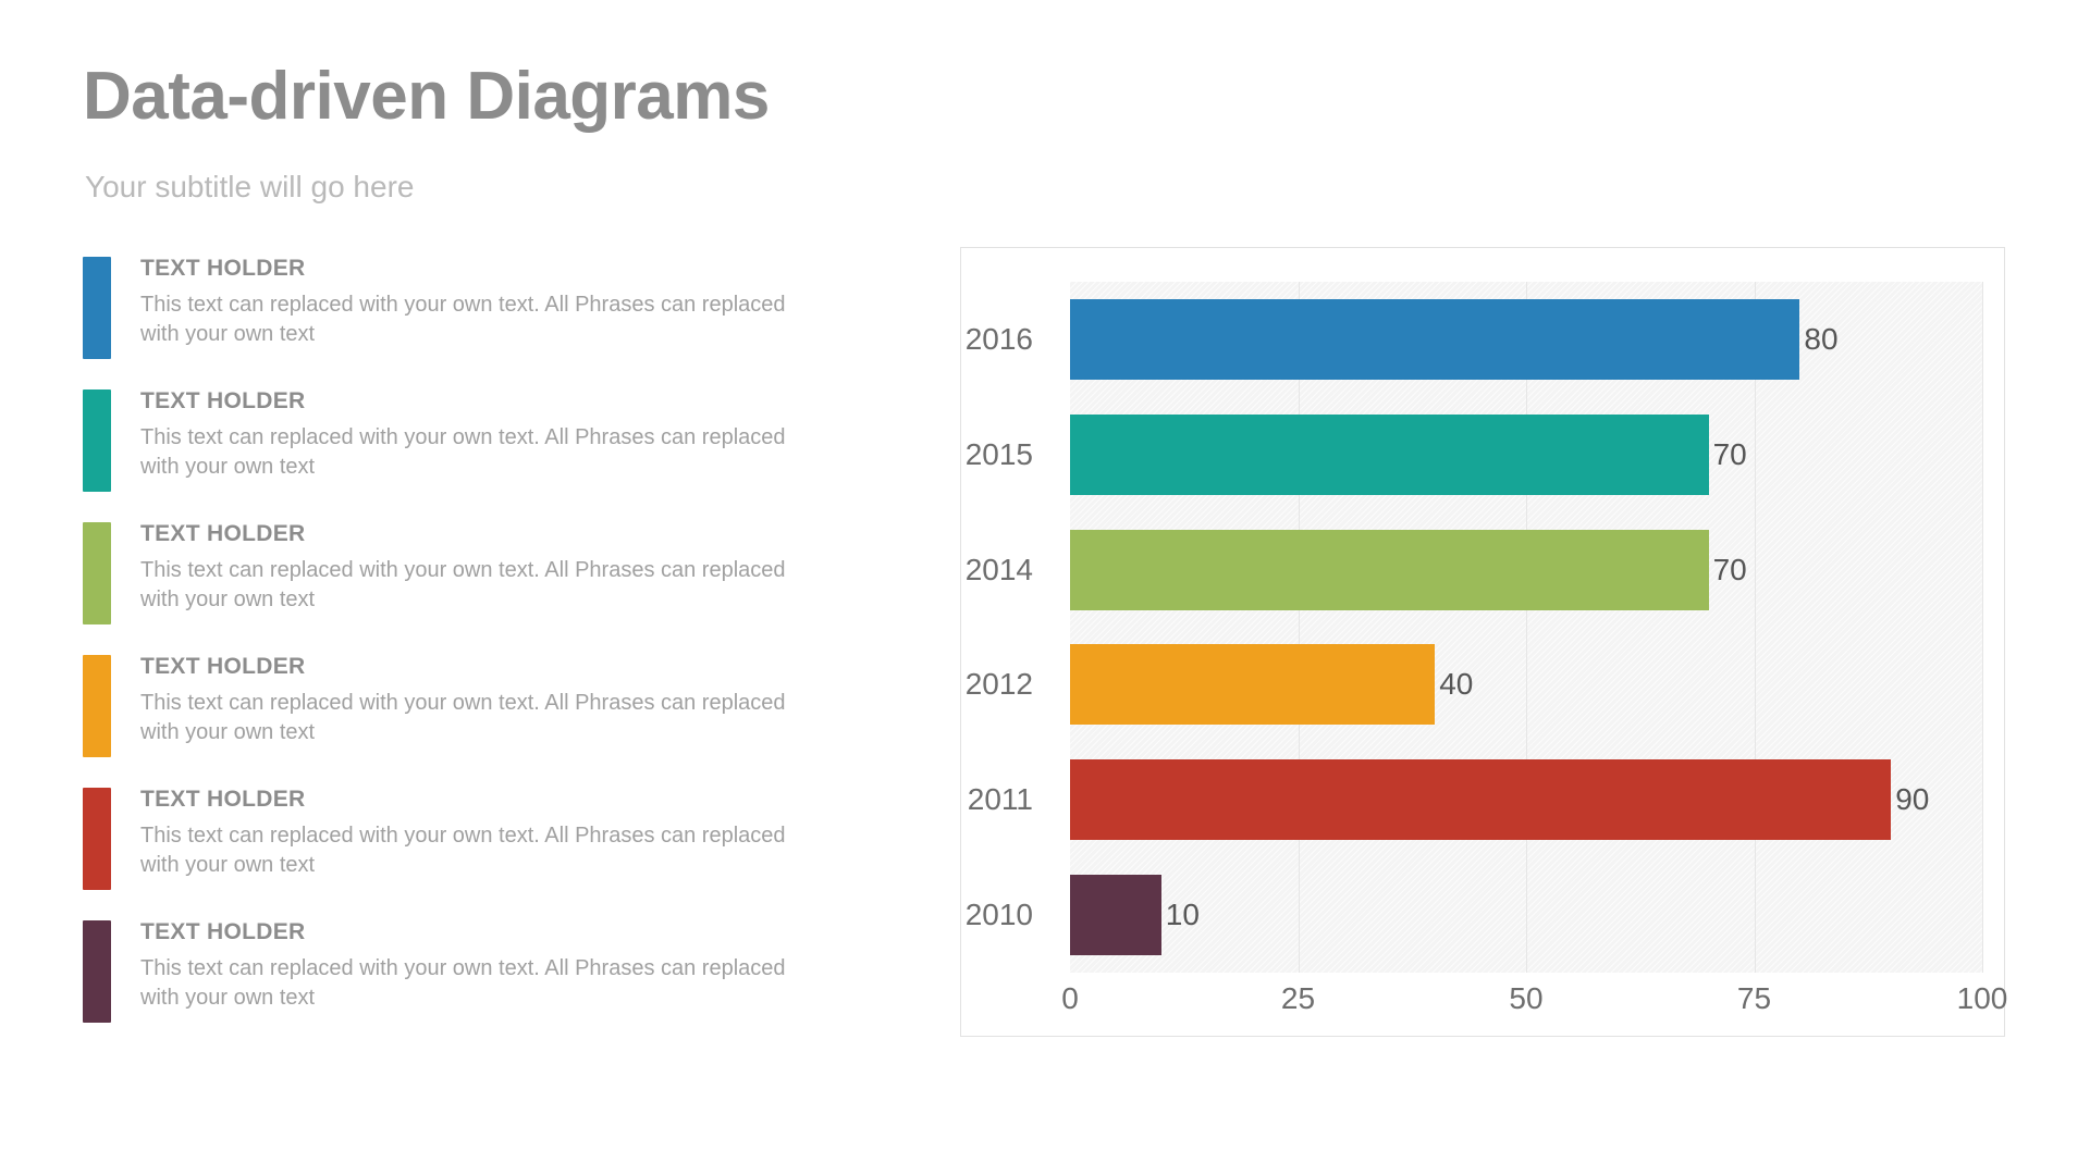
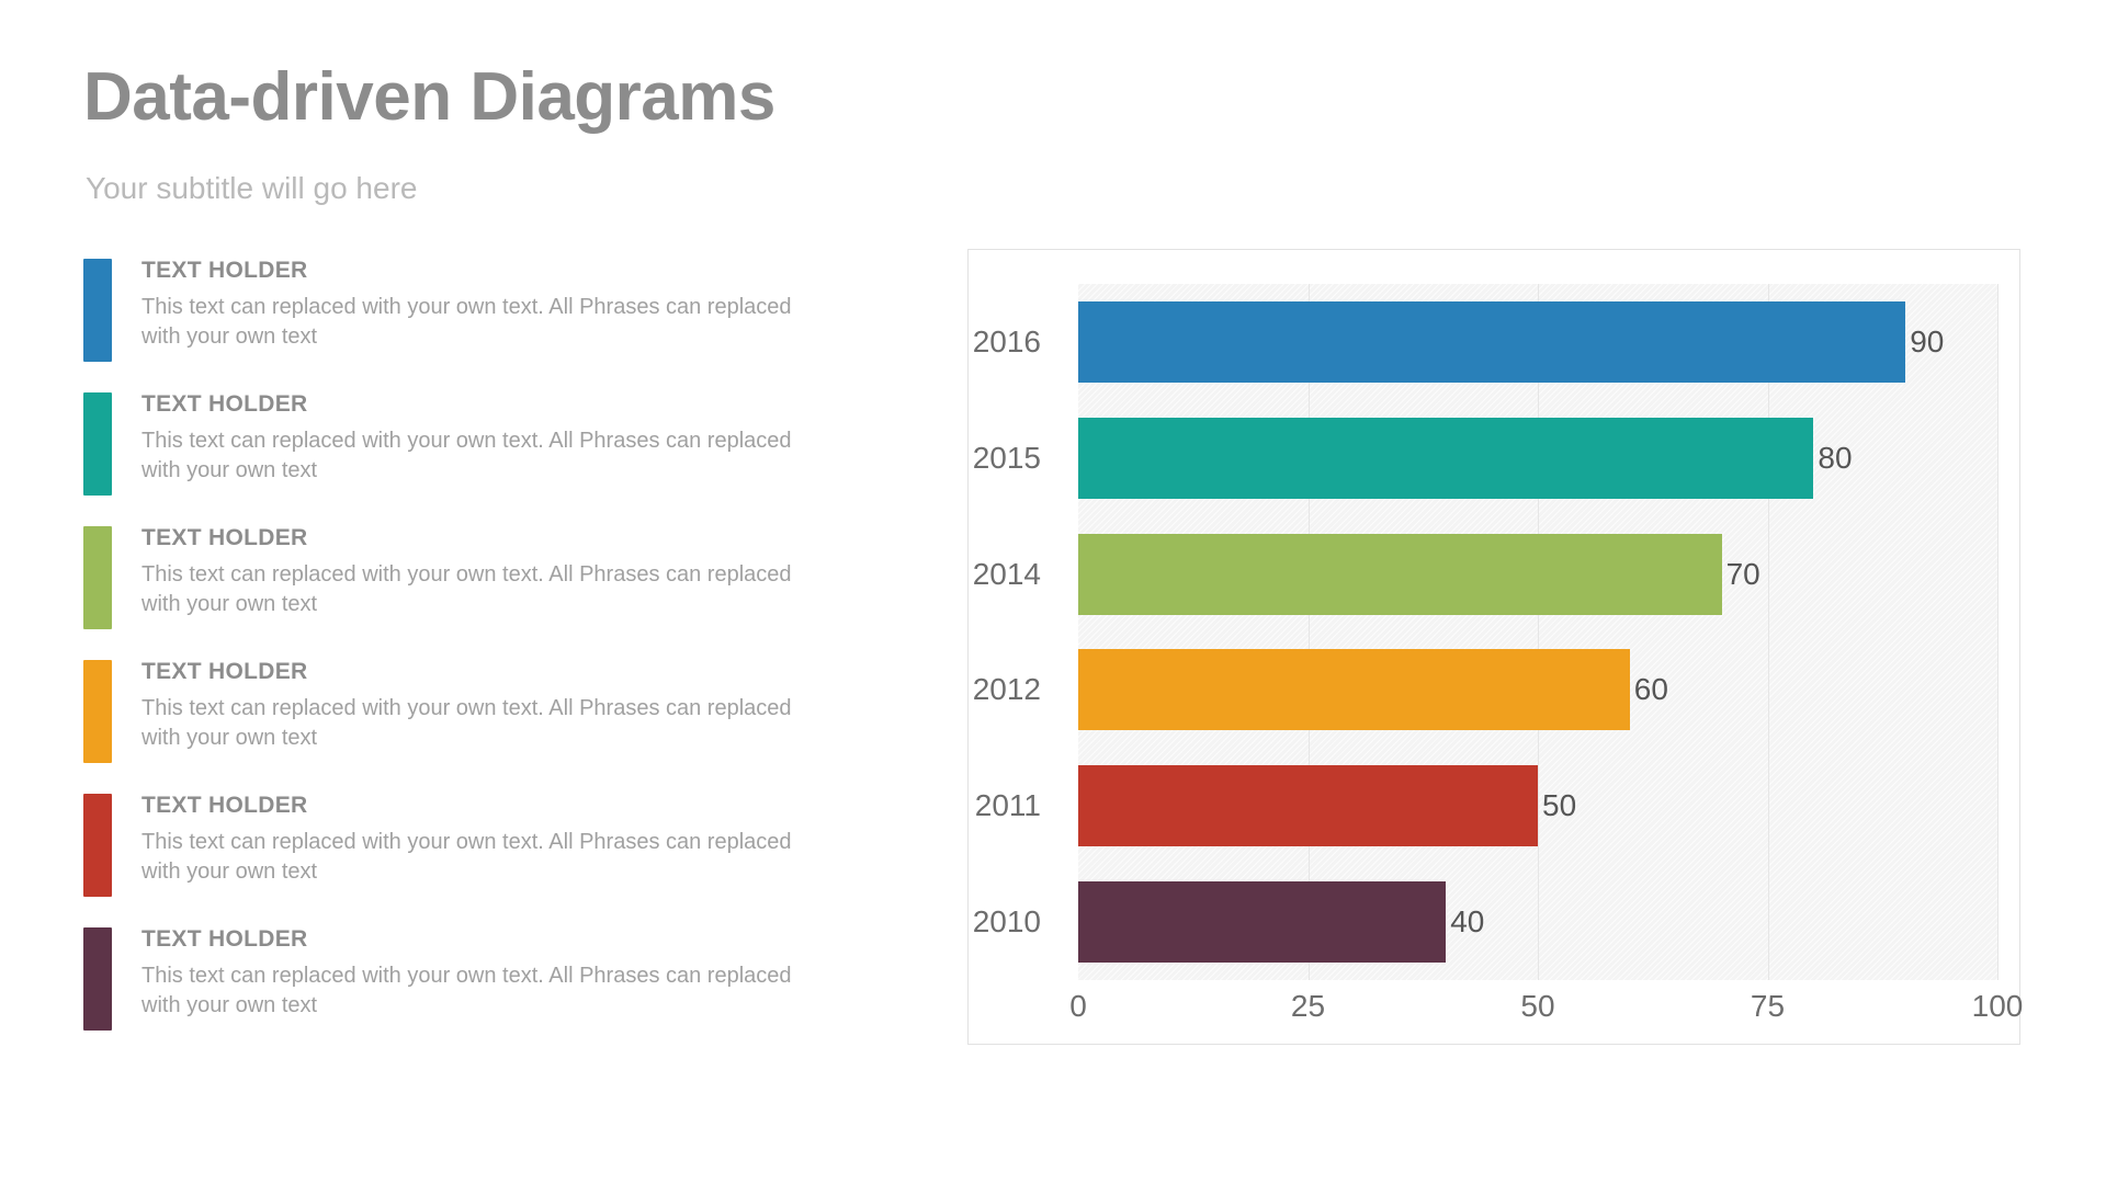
2016: 80 -> 90
2015: 70 -> 80
2012: 40 -> 60
2011: 90 -> 50
2010: 10 -> 40
